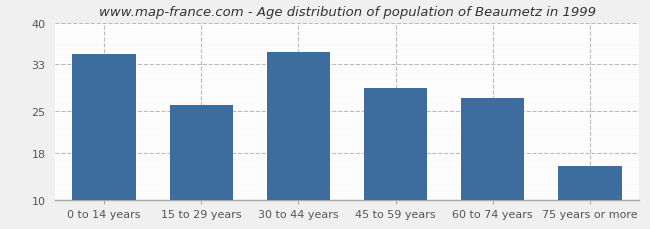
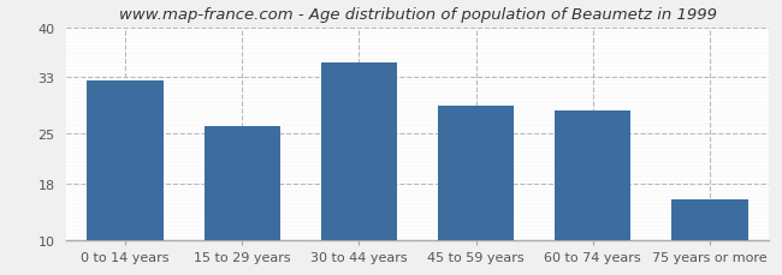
0 to 14 years: 34.8 -> 32.5
60 to 74 years: 27.2 -> 28.2
